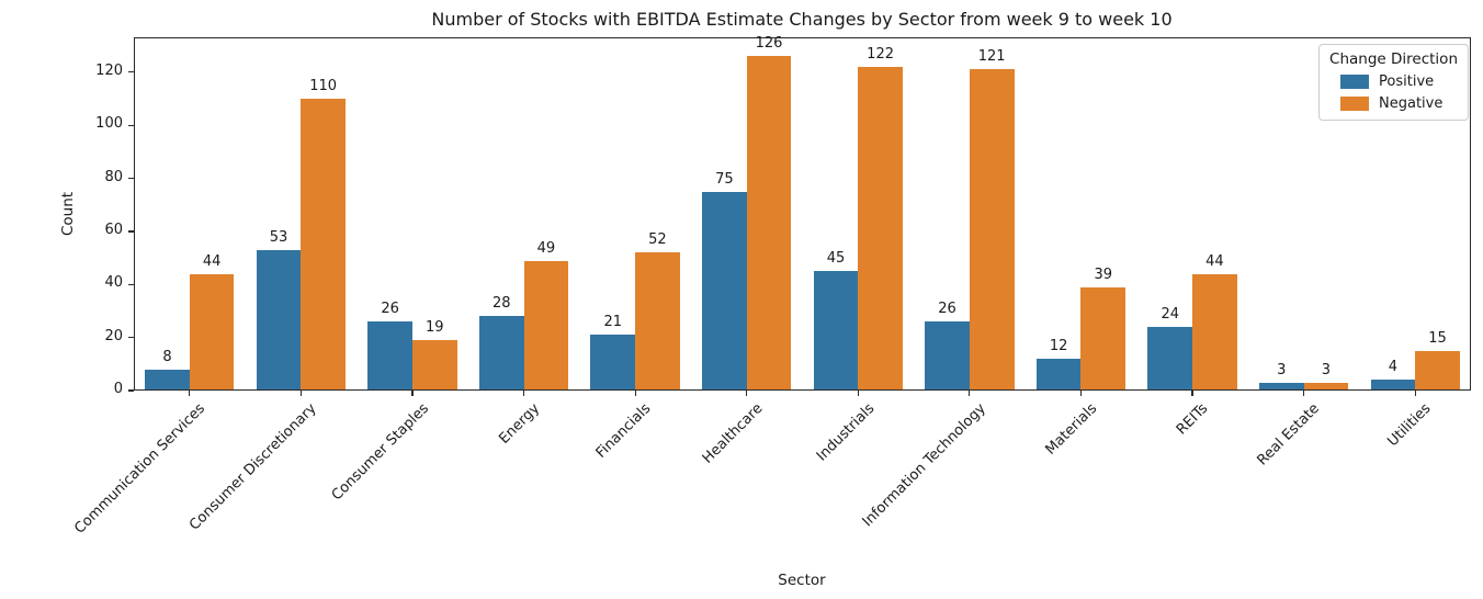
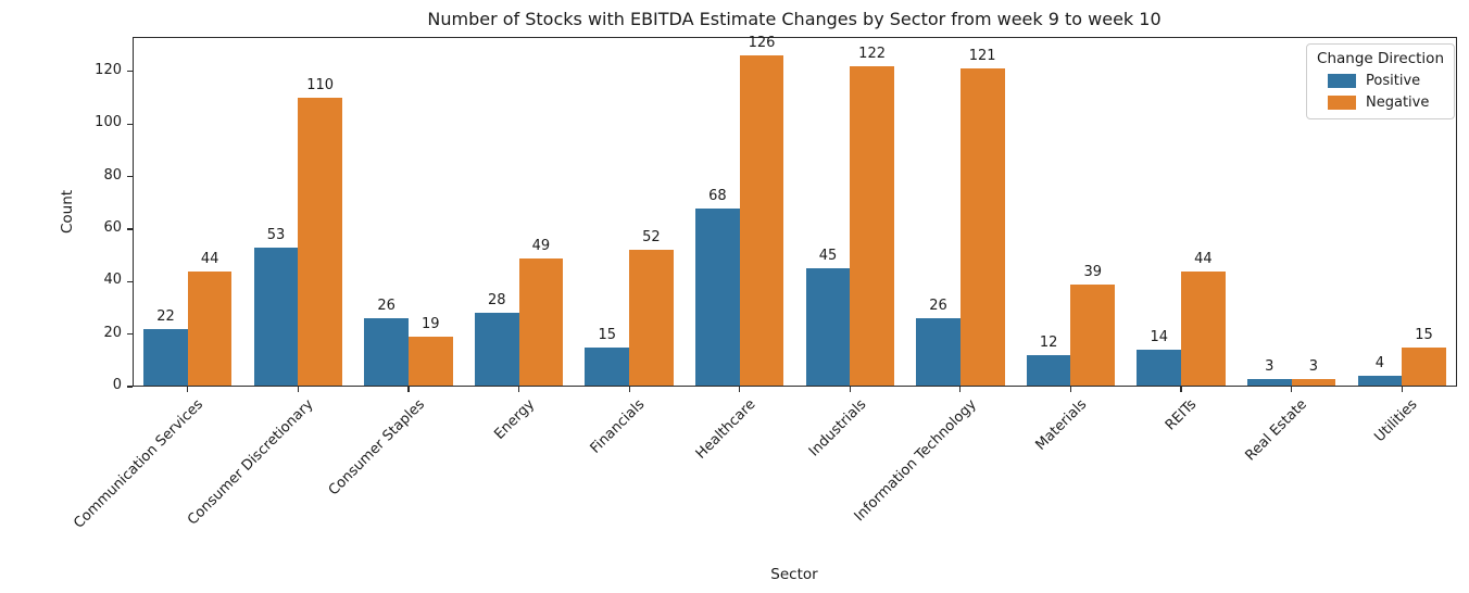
Positive/Communication Services: 8 -> 22
Positive/Financials: 21 -> 15
Positive/Healthcare: 75 -> 68
Positive/REITs: 24 -> 14
